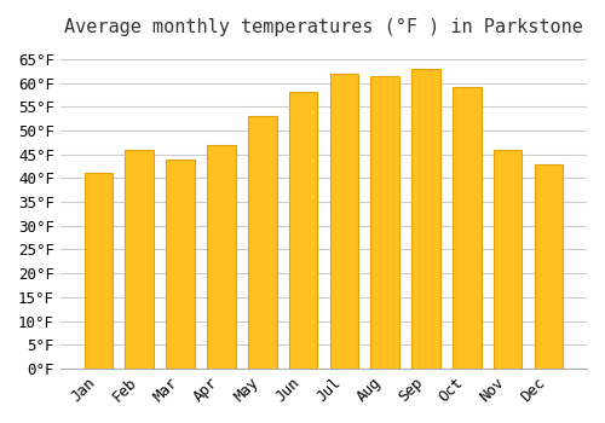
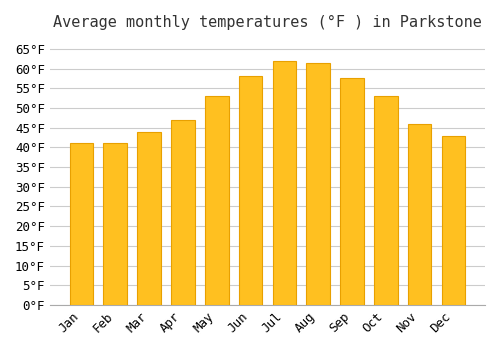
Feb: 46.0°F -> 41.0°F
Sep: 63.0°F -> 57.5°F
Oct: 59.0°F -> 53.0°F
